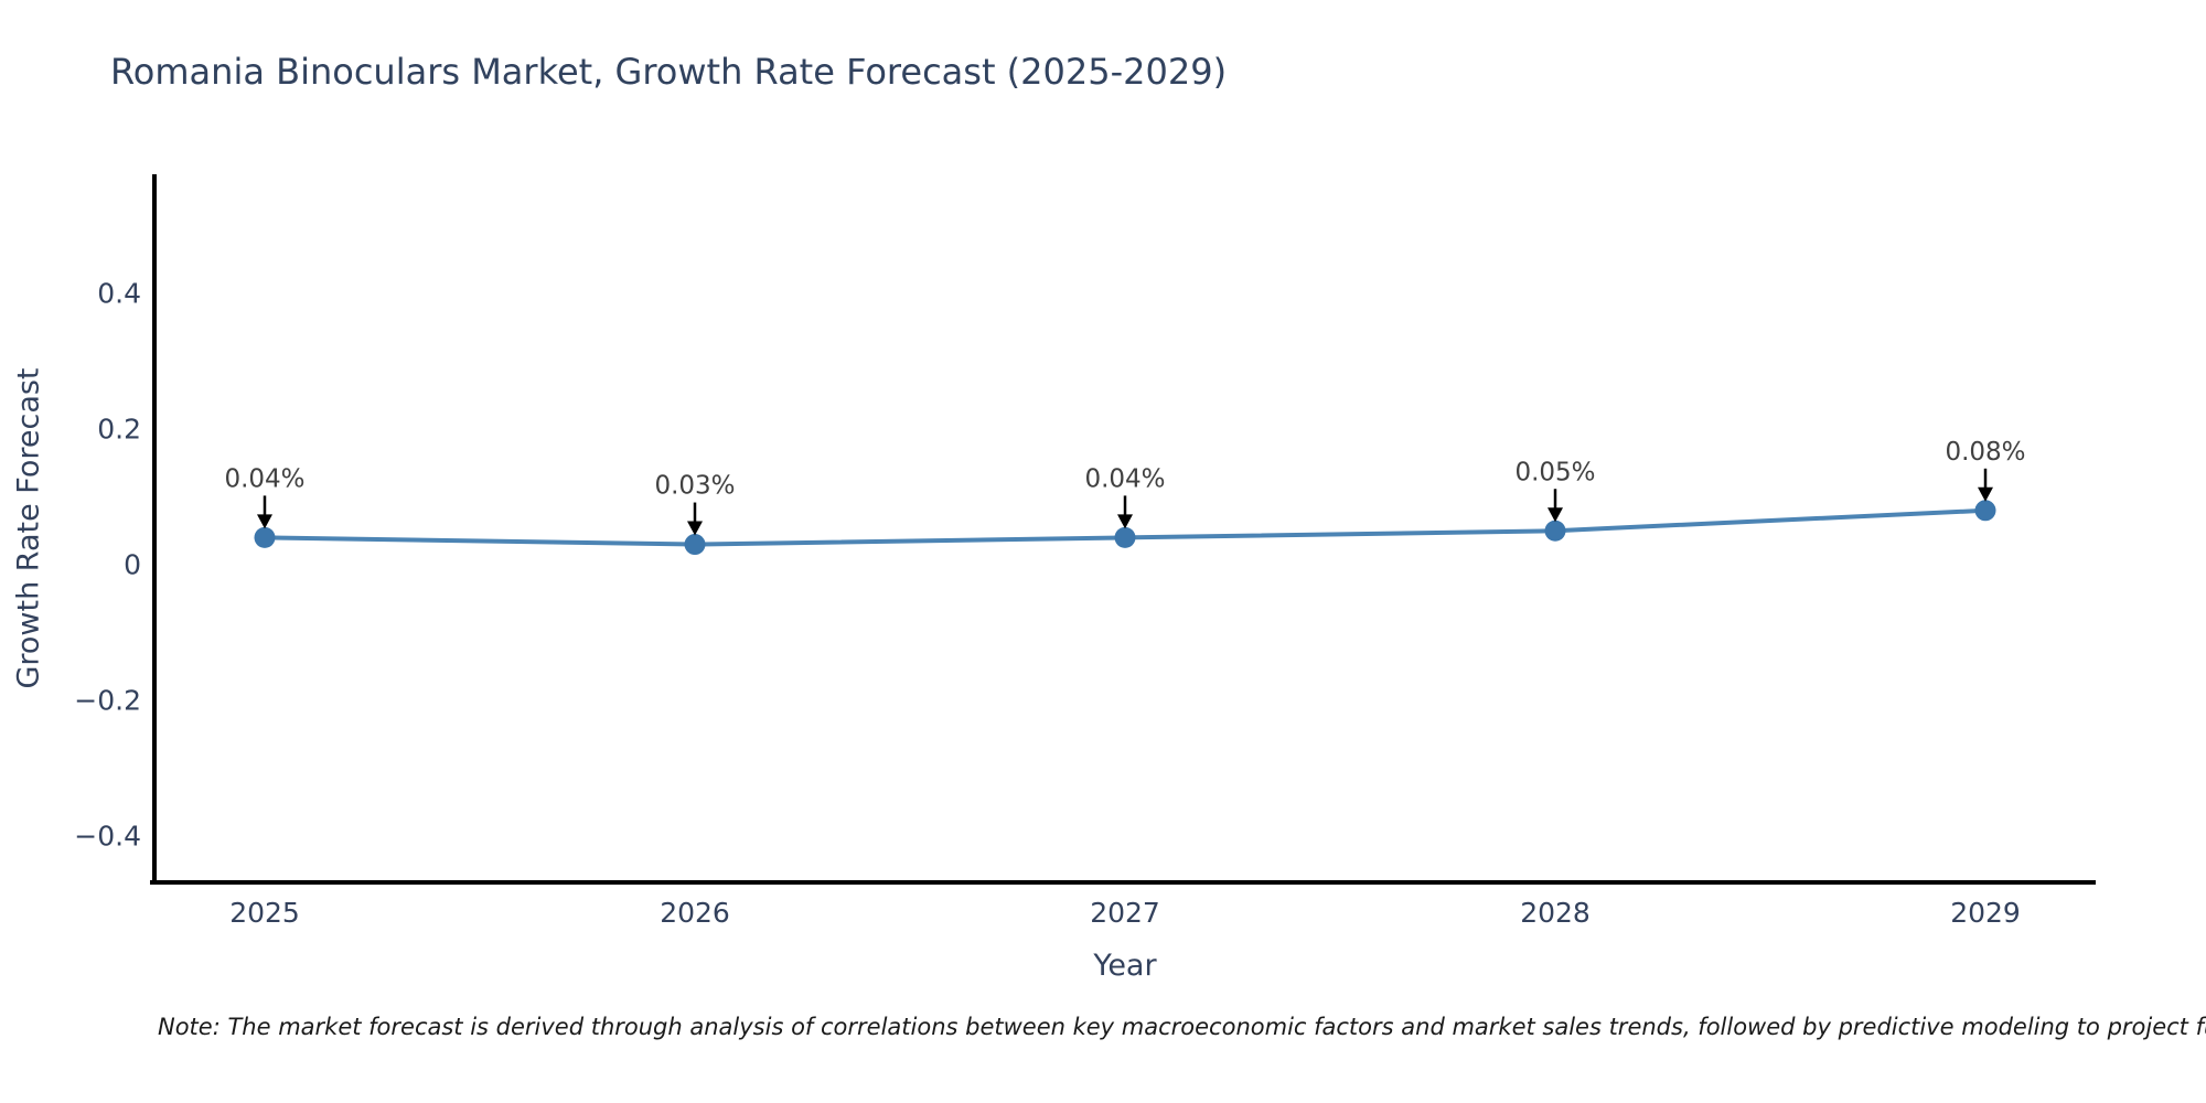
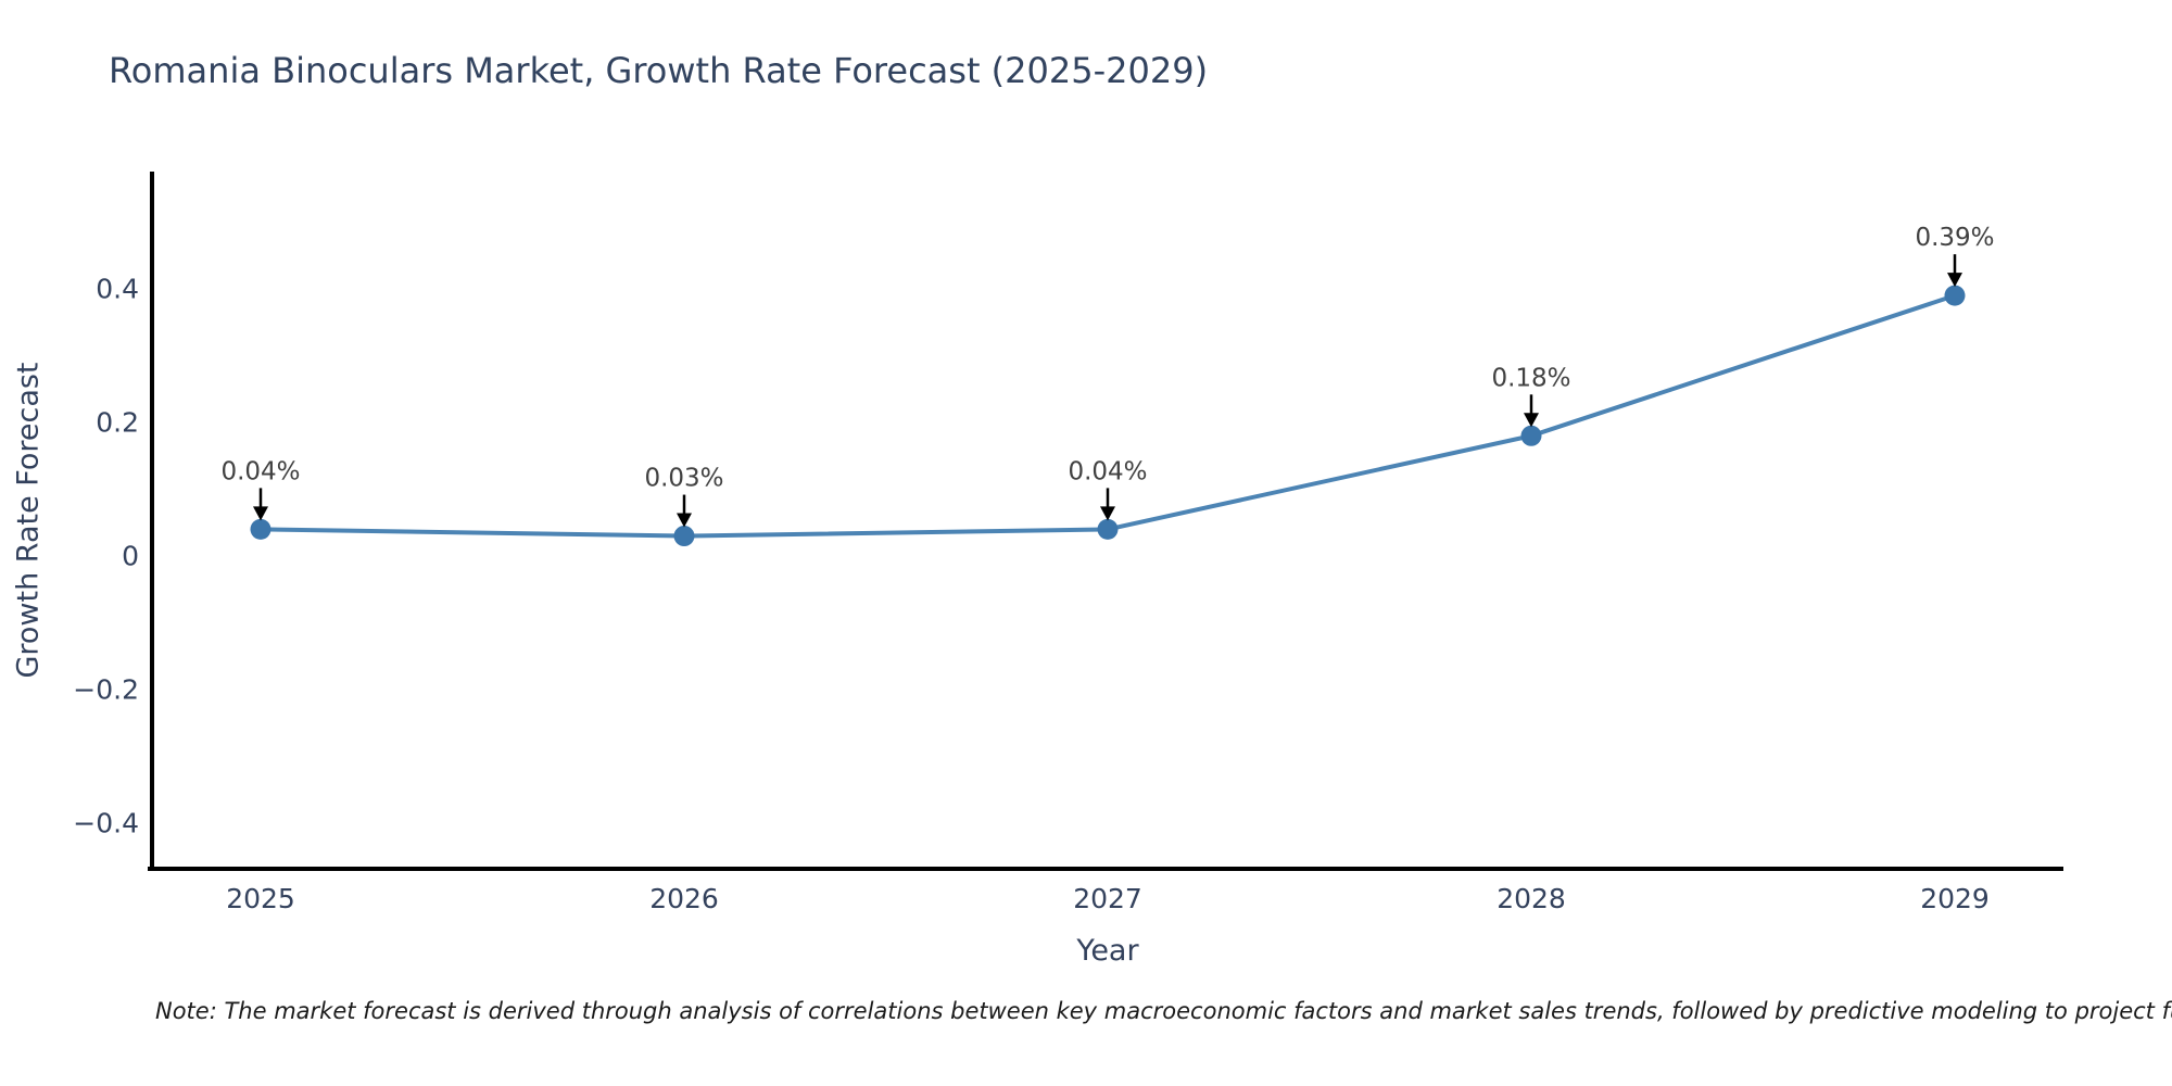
2028: 0.05% -> 0.18%
2029: 0.08% -> 0.39%
